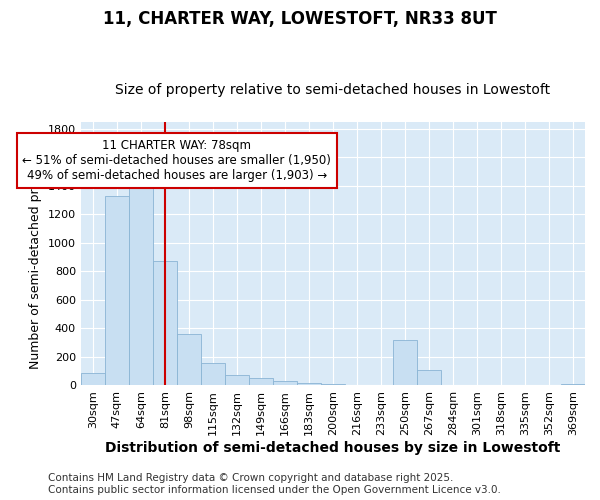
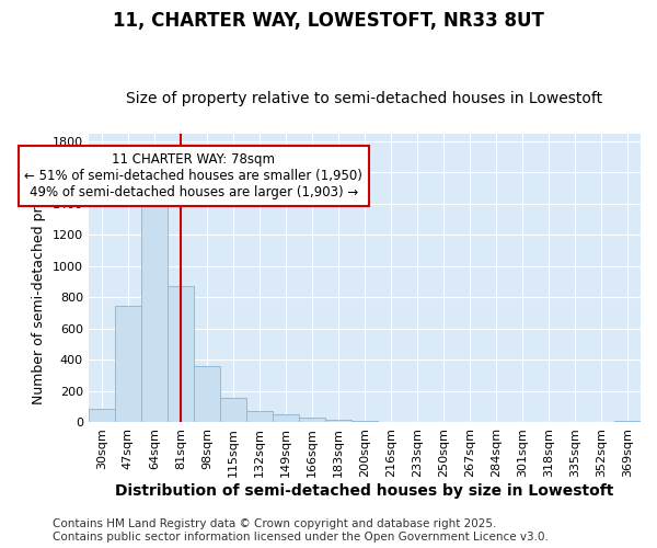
47sqm: 1330 -> 750
250sqm: 320 -> 0
267sqm: 110 -> 0
